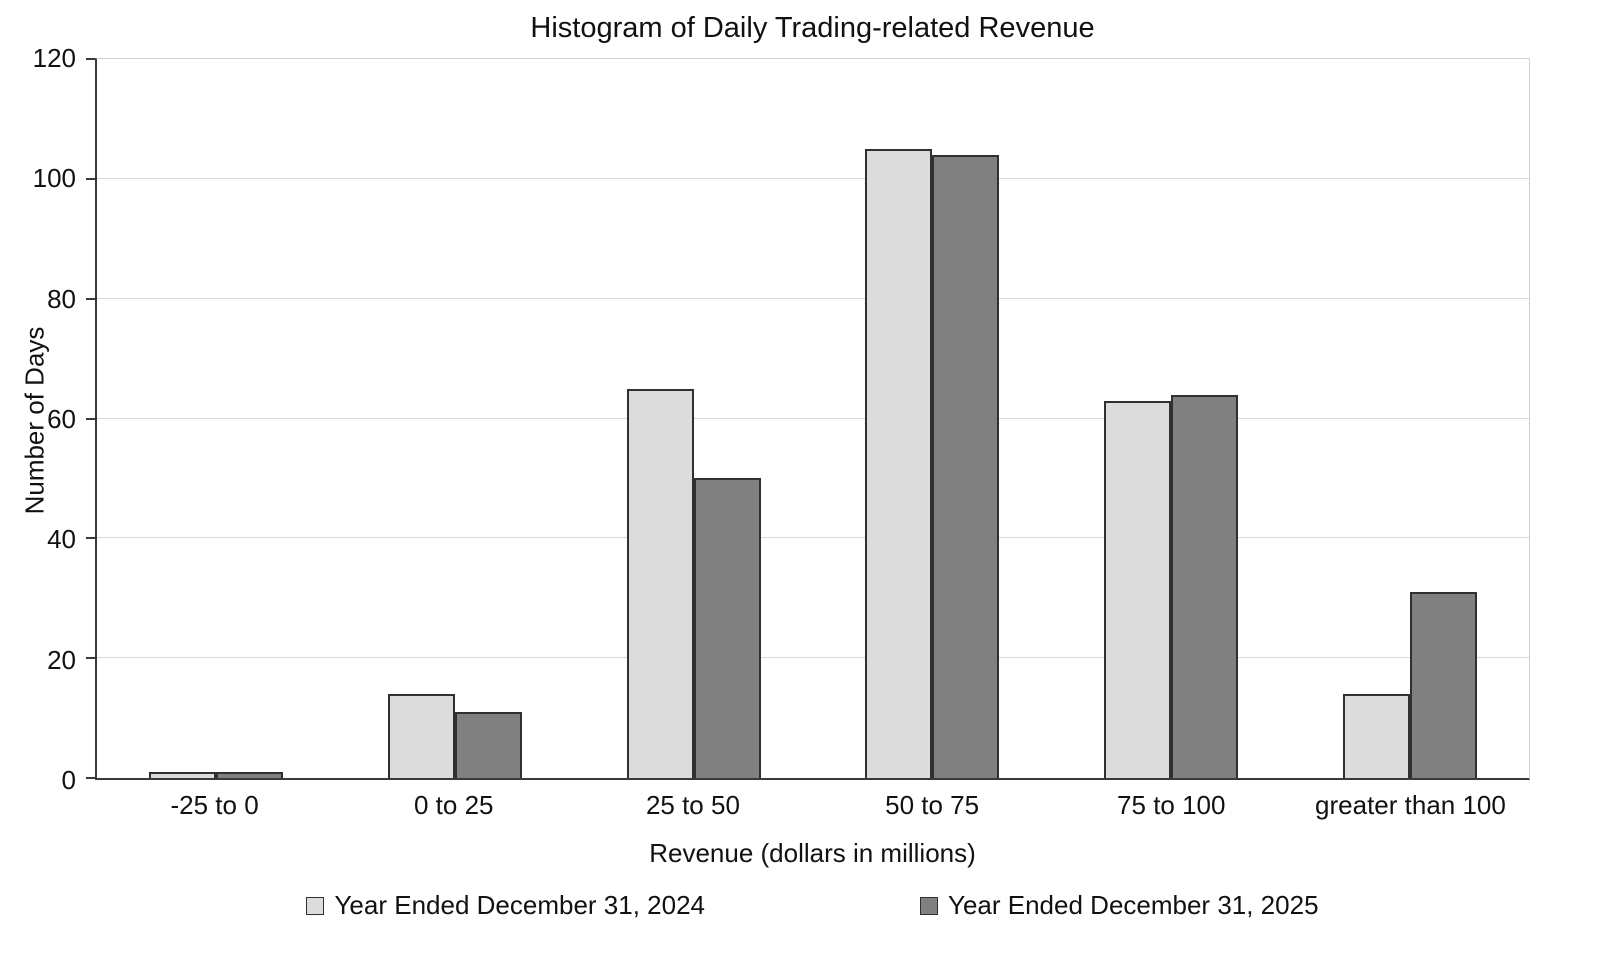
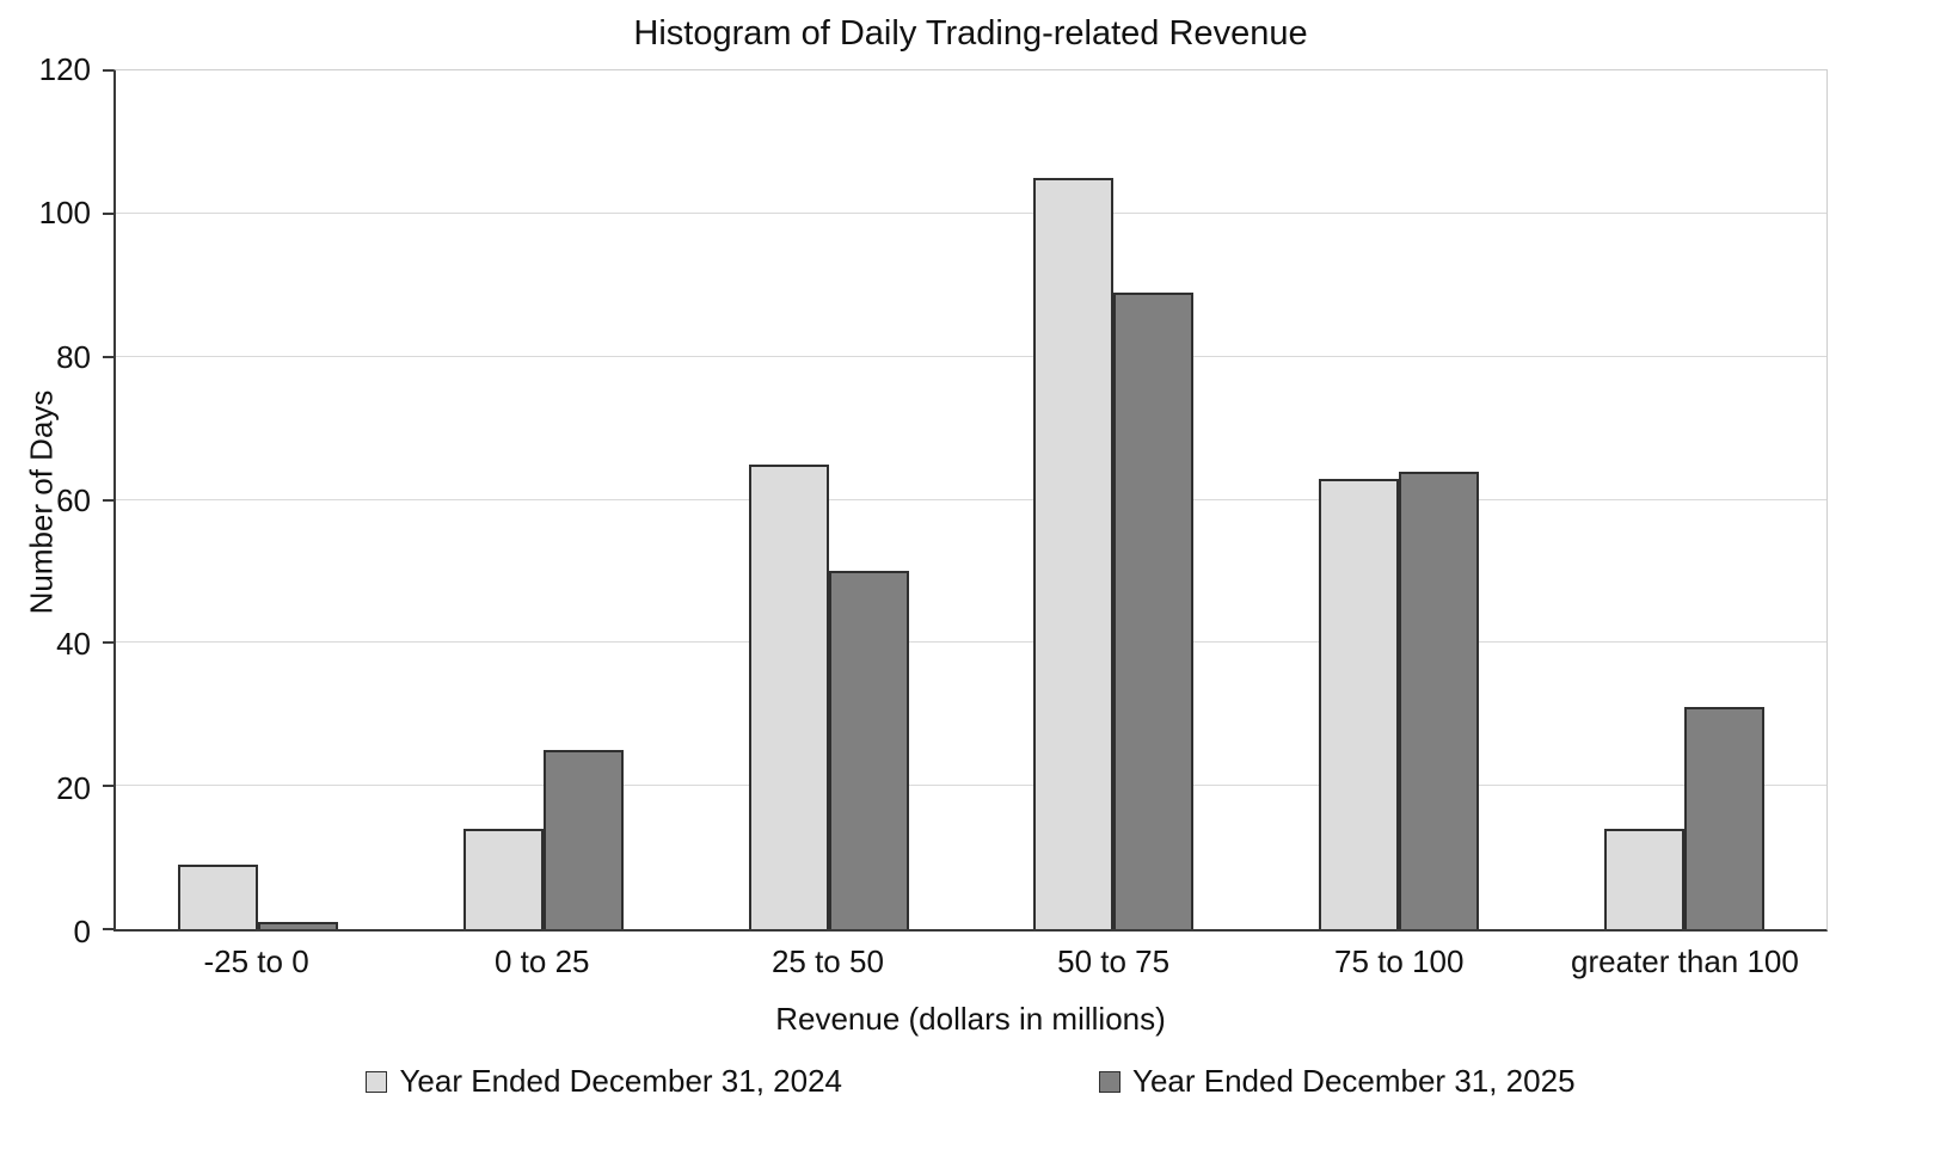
Year Ended December 31, 2024/-25 to 0: 1 -> 9
Year Ended December 31, 2025/0 to 25: 11 -> 25
Year Ended December 31, 2025/50 to 75: 104 -> 89
